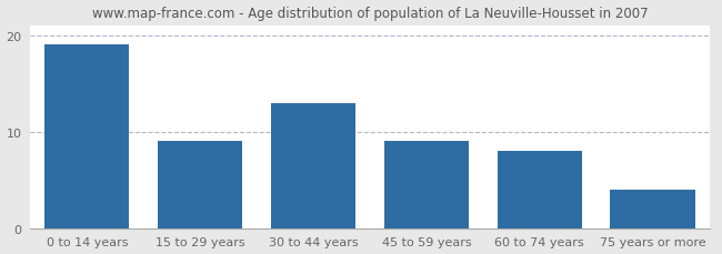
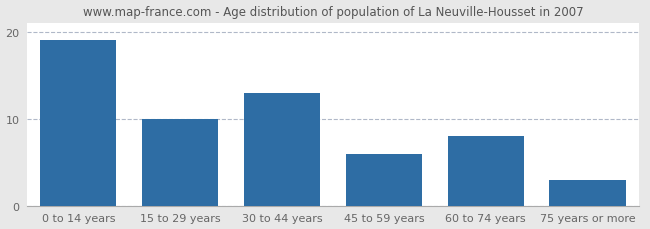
15 to 29 years: 9 -> 10
45 to 59 years: 9 -> 6
75 years or more: 4 -> 3
